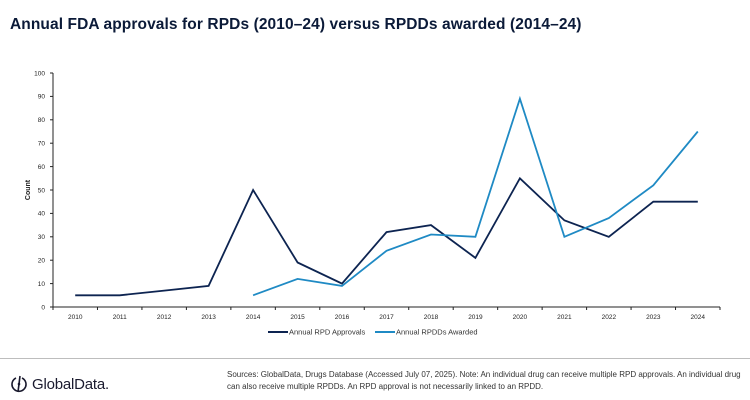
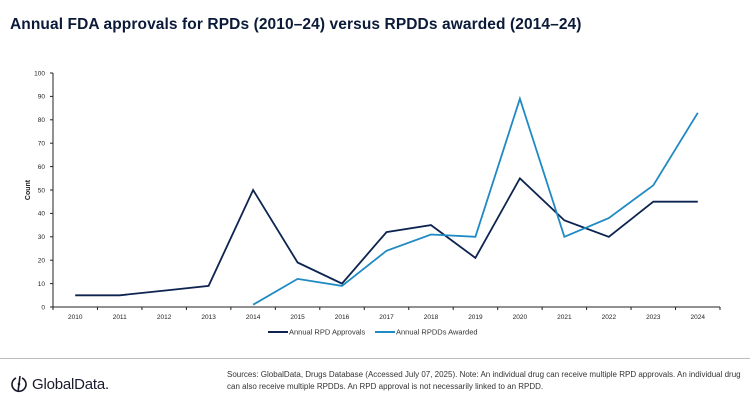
Annual RPDDs Awarded/2014: 5 -> 1
Annual RPDDs Awarded/2024: 75 -> 83
